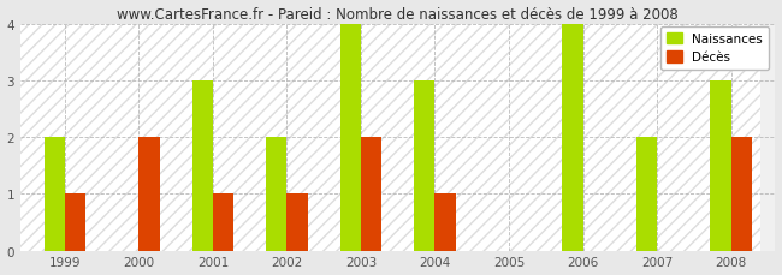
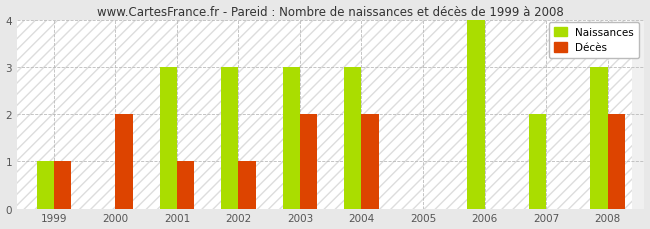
Naissances/1999: 2 -> 1
Naissances/2002: 2 -> 3
Naissances/2003: 4 -> 3
Décès/2004: 1 -> 2
